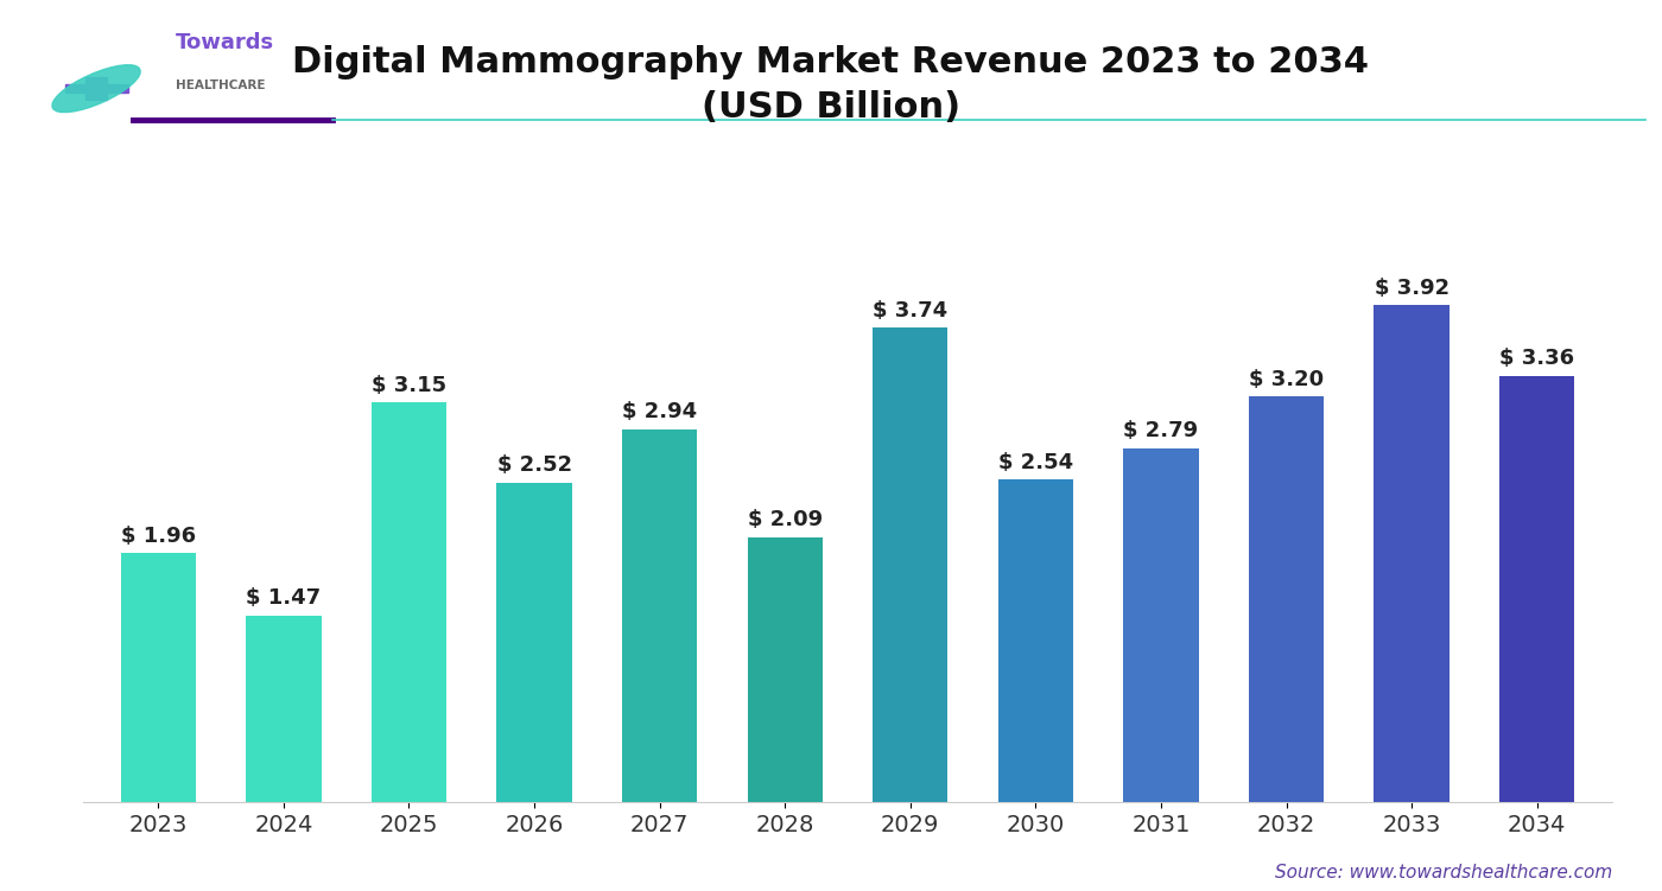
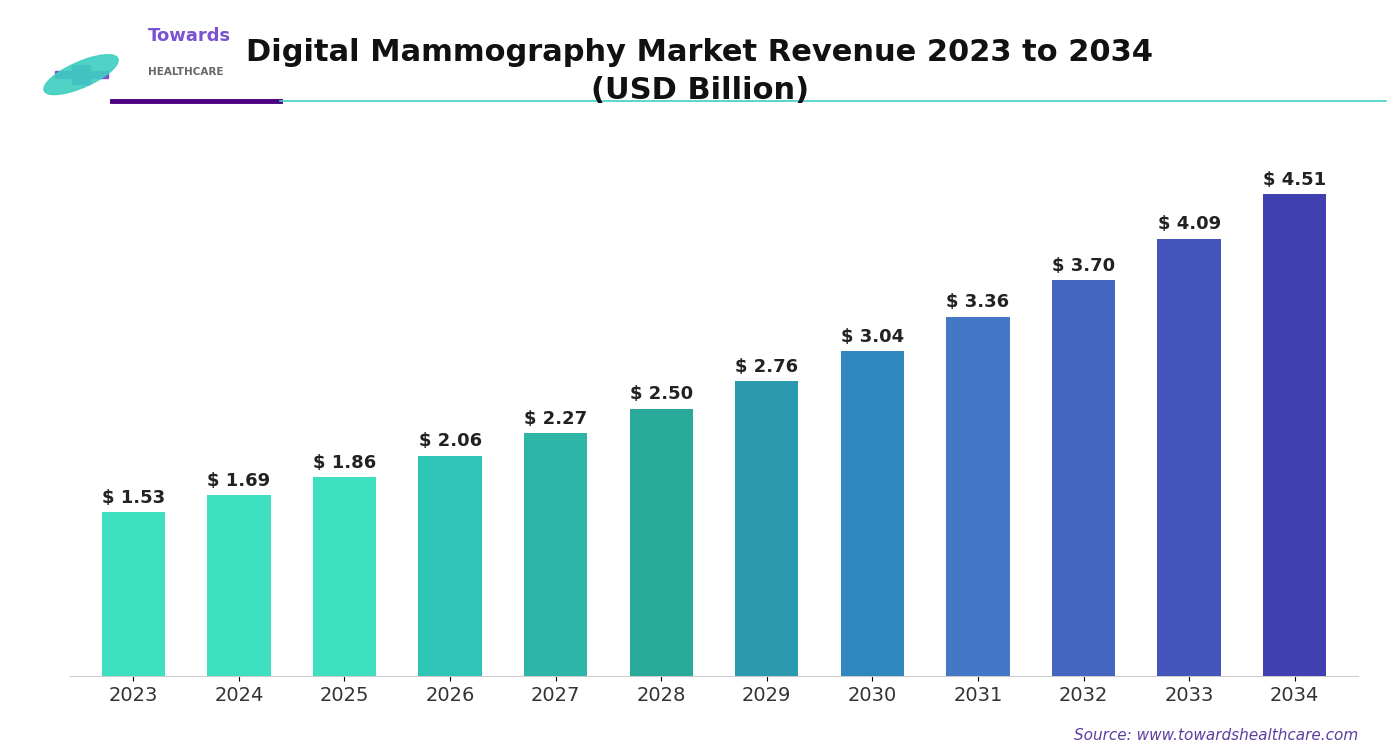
2023: 1.96 -> 1.53
2024: 1.47 -> 1.69
2025: 3.15 -> 1.86
2026: 2.52 -> 2.06
2027: 2.94 -> 2.27
2028: 2.09 -> 2.50
2029: 3.74 -> 2.76
2030: 2.54 -> 3.04
2031: 2.79 -> 3.36
2032: 3.20 -> 3.70
2033: 3.92 -> 4.09
2034: 3.36 -> 4.51
